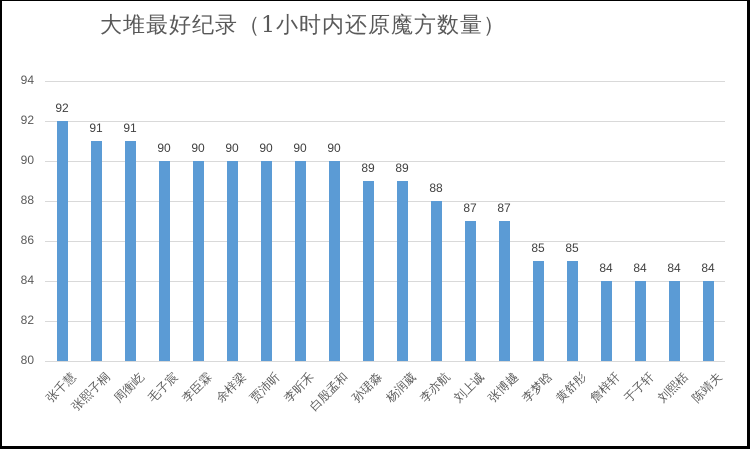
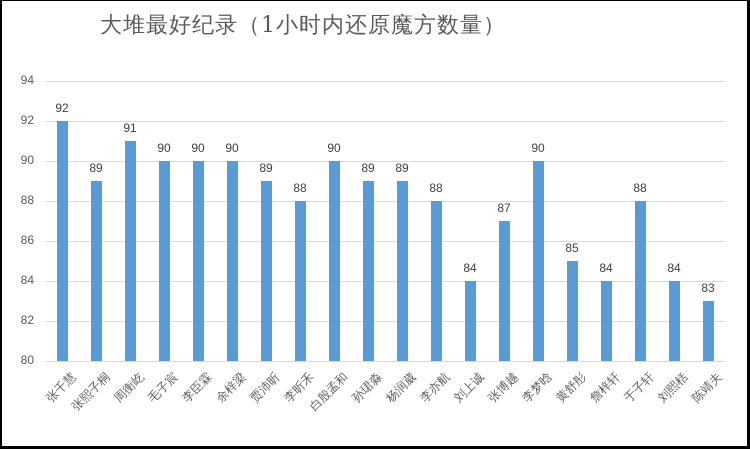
张熙子桐: 91 -> 89
贾沛昕: 90 -> 89
李昕禾: 90 -> 88
刘上诚: 87 -> 84
李梦晗: 85 -> 90
于子轩: 84 -> 88
陈靖夫: 84 -> 83
